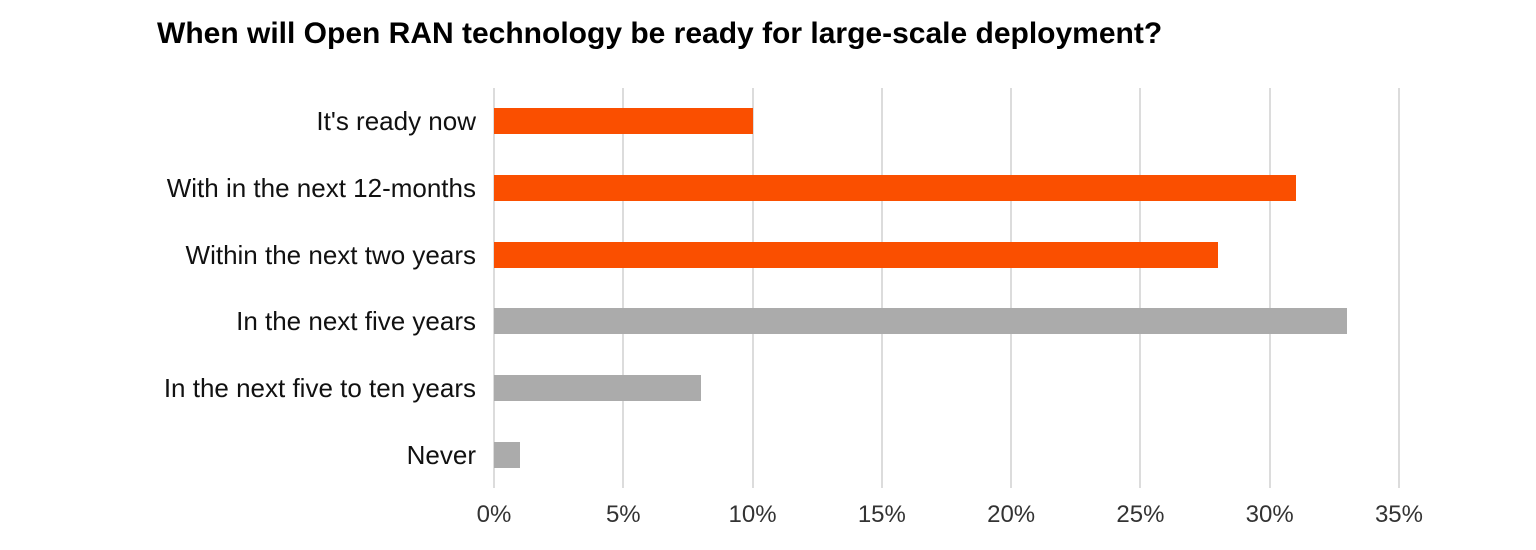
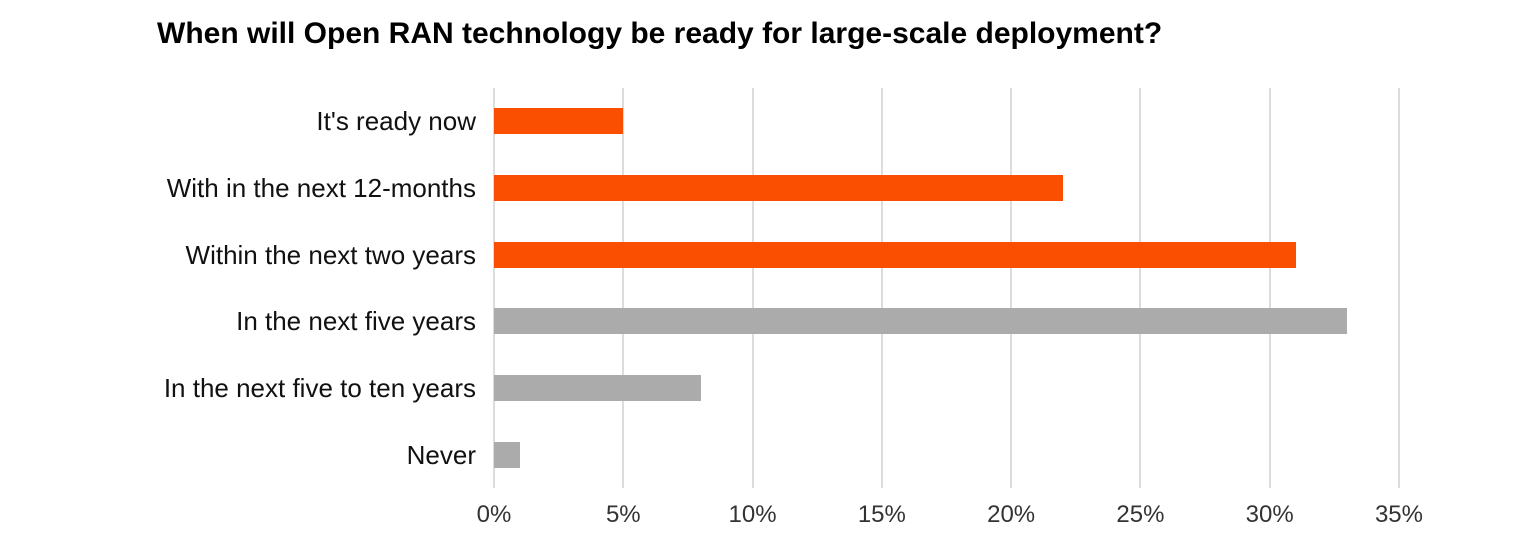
It's ready now: 10% -> 5%
With in the next 12-months: 31% -> 22%
Within the next two years: 28% -> 31%
